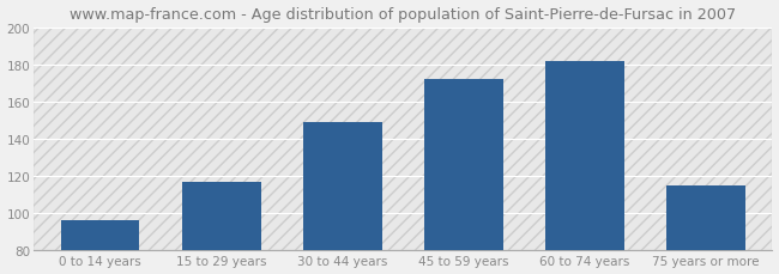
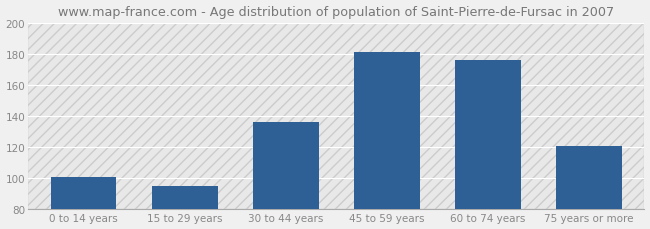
0 to 14 years: 96 -> 101
15 to 29 years: 117 -> 95
30 to 44 years: 149 -> 136
45 to 59 years: 172 -> 181
60 to 74 years: 182 -> 176
75 years or more: 115 -> 121
